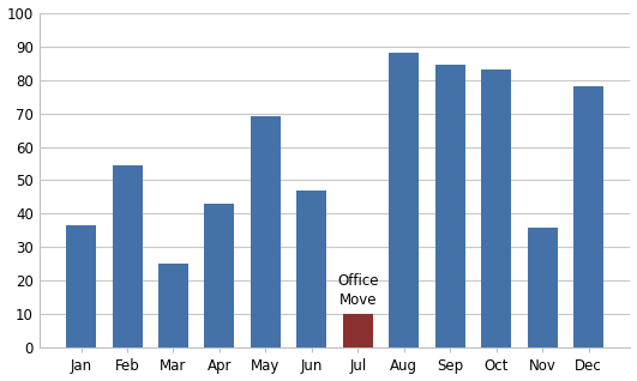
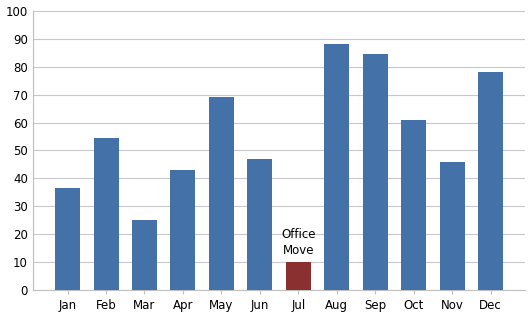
Oct: 83.0 -> 61.0
Nov: 36.0 -> 46.0
